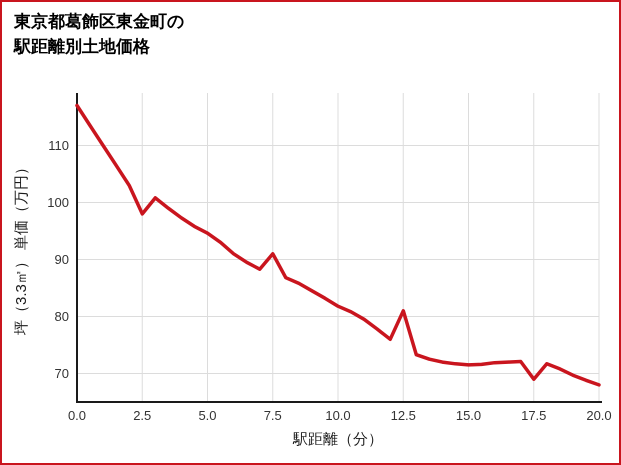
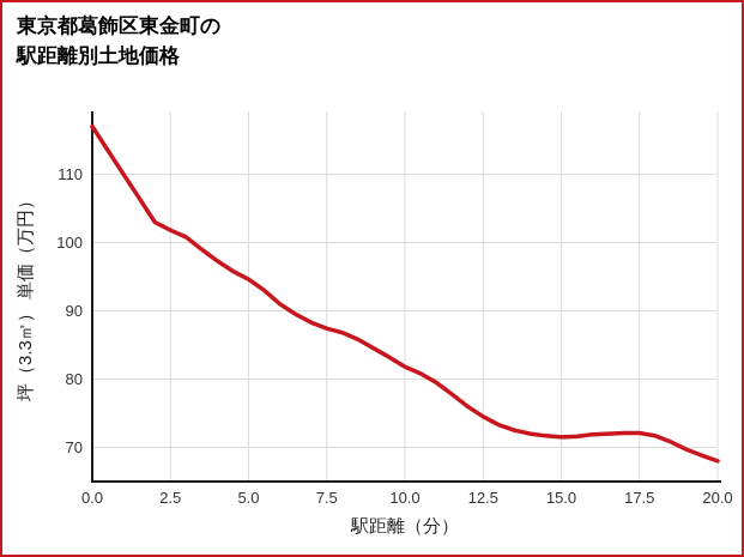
2.5: 98 -> 102
7.5: 91 -> 87
12.5: 81 -> 74
17.5: 69 -> 72
